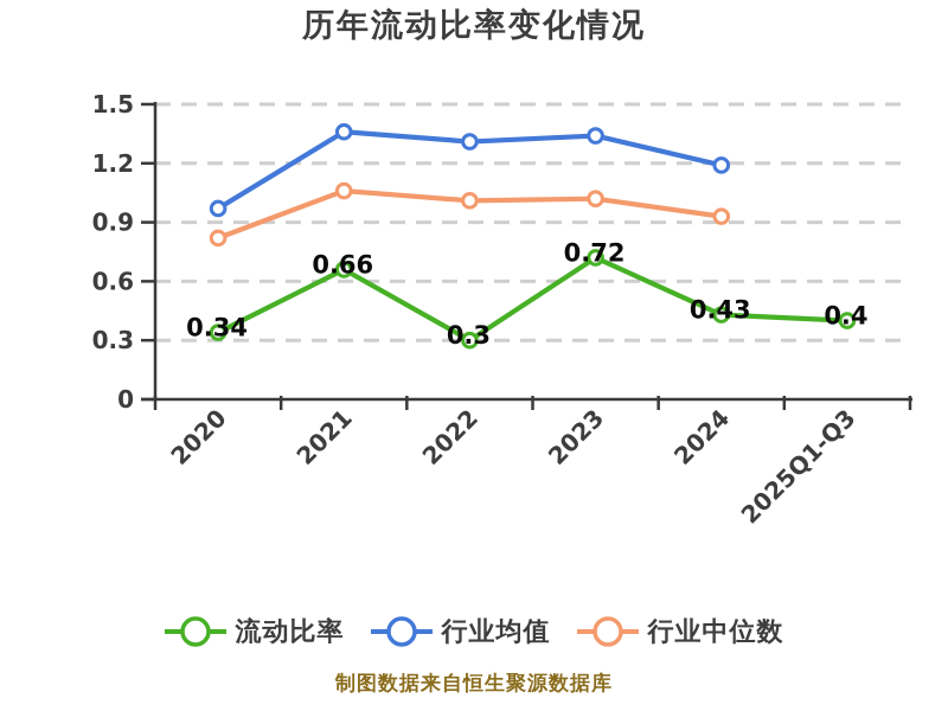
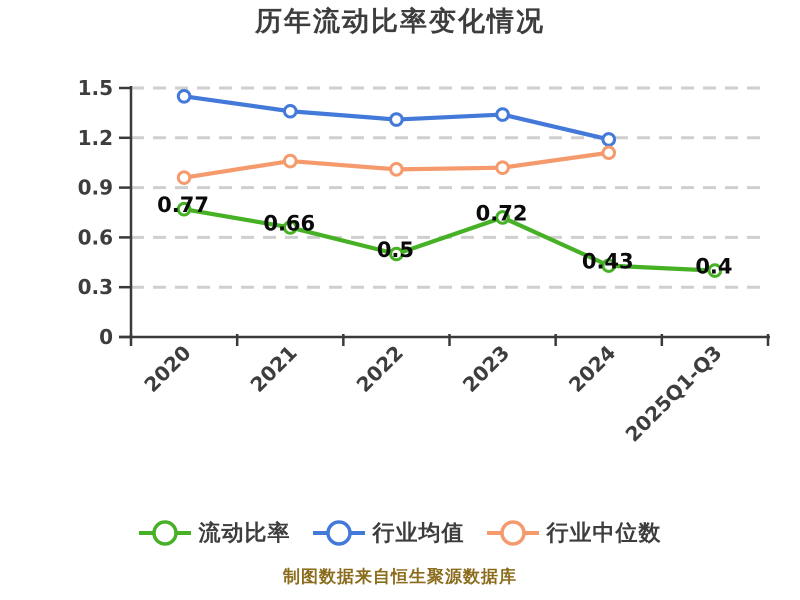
流动比率/2020: 0.34 -> 0.77
行业均值/2020: 0.97 -> 1.45
行业中位数/2020: 0.82 -> 0.96
流动比率/2022: 0.3 -> 0.5
行业中位数/2024: 0.93 -> 1.11
